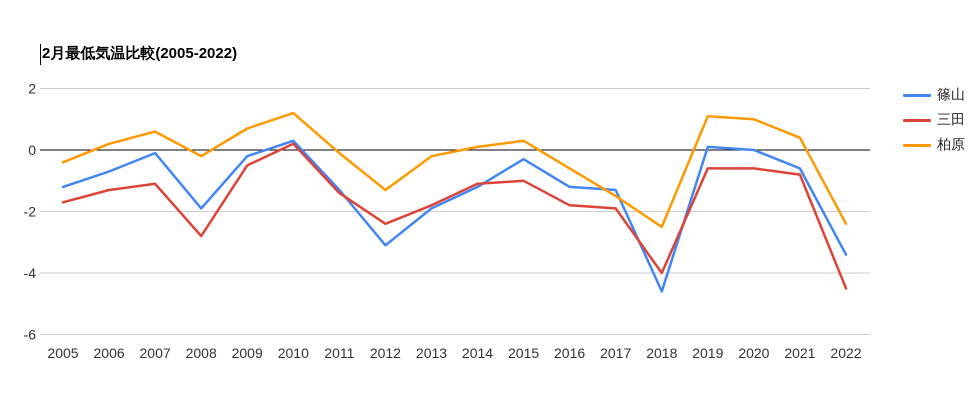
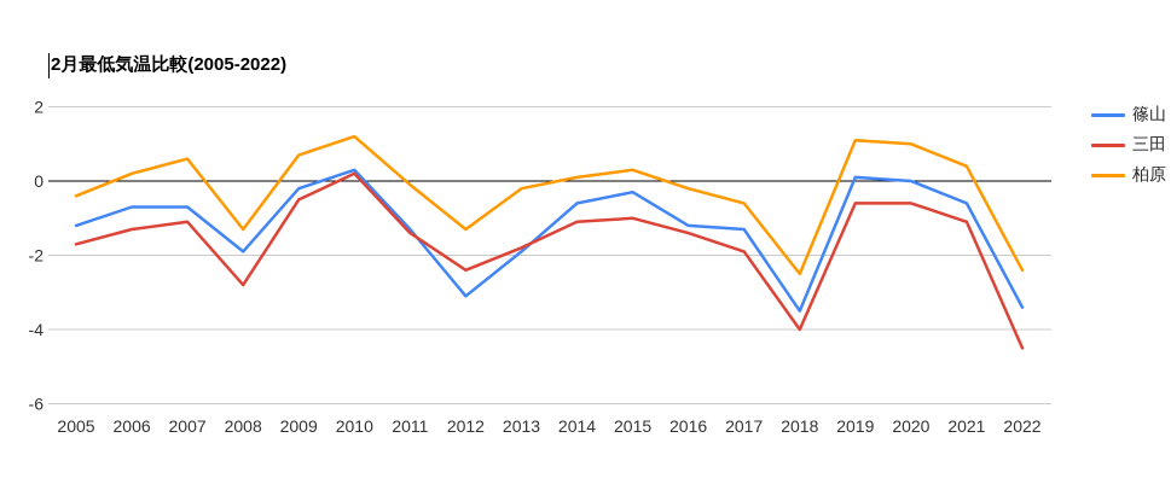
篠山/2007: -0.1 -> -0.7
柏原/2008: -0.2 -> -1.3
篠山/2014: -1.2 -> -0.6
三田/2016: -1.8 -> -1.4
柏原/2016: -0.6 -> -0.2
柏原/2017: -1.5 -> -0.6
篠山/2018: -4.6 -> -3.5
三田/2021: -0.8 -> -1.1
